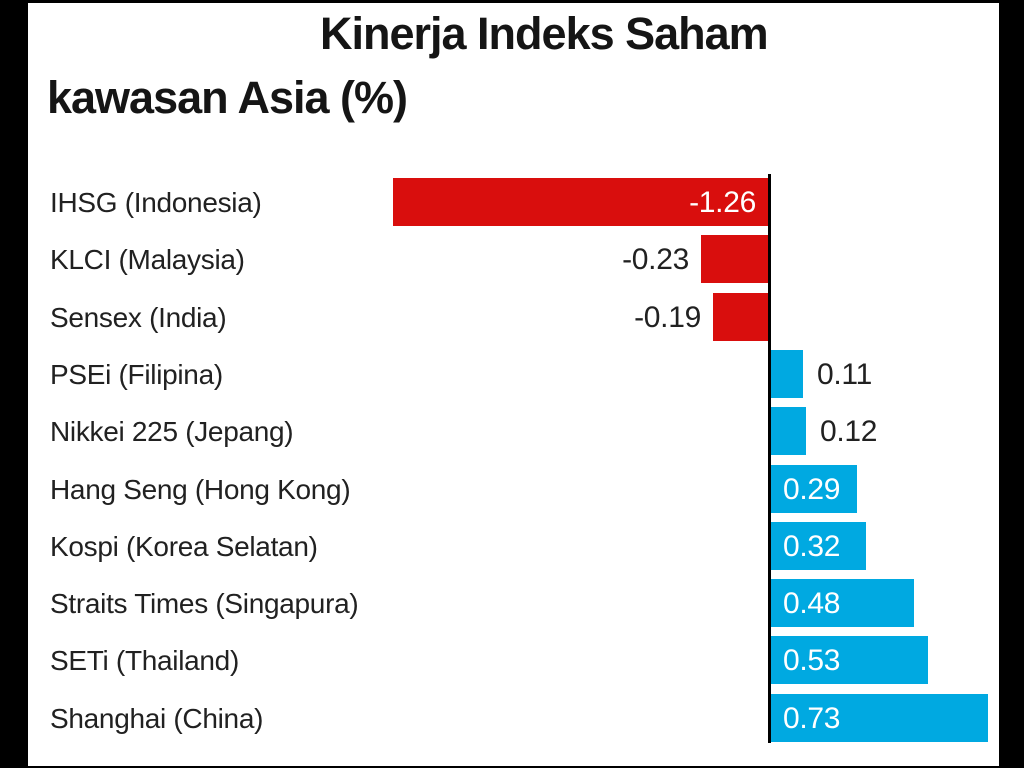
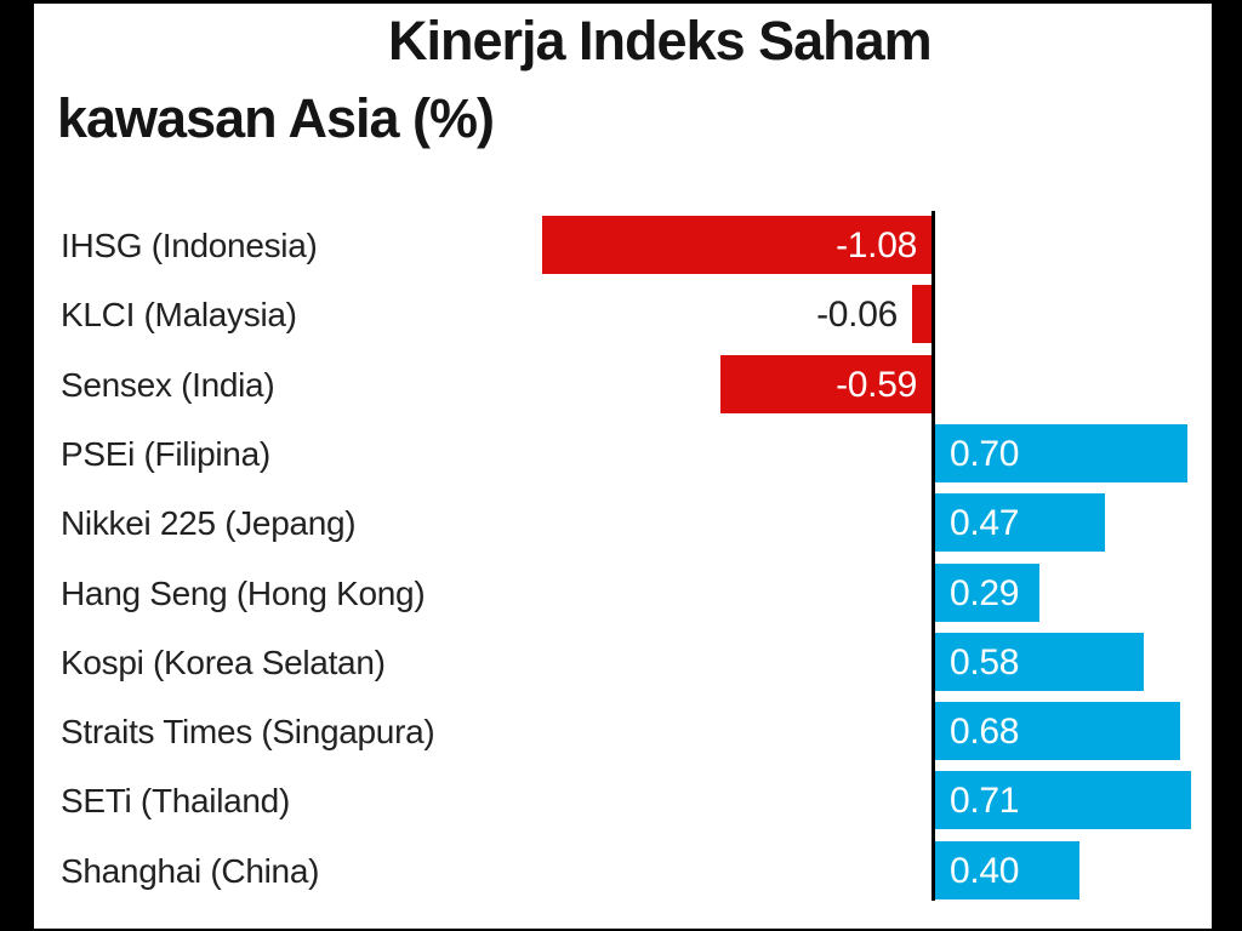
IHSG (Indonesia): -1.26 -> -1.08
KLCI (Malaysia): -0.23 -> -0.06
Sensex (India): -0.19 -> -0.59
PSEi (Filipina): 0.11 -> 0.70
Nikkei 225 (Jepang): 0.12 -> 0.47
Kospi (Korea Selatan): 0.32 -> 0.58
Straits Times (Singapura): 0.48 -> 0.68
SETi (Thailand): 0.53 -> 0.71
Shanghai (China): 0.73 -> 0.40
